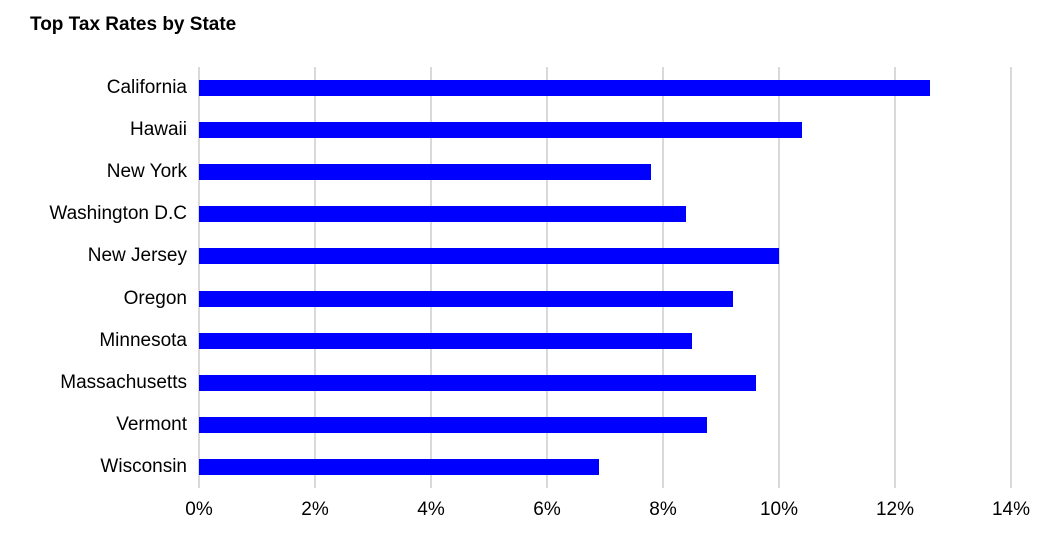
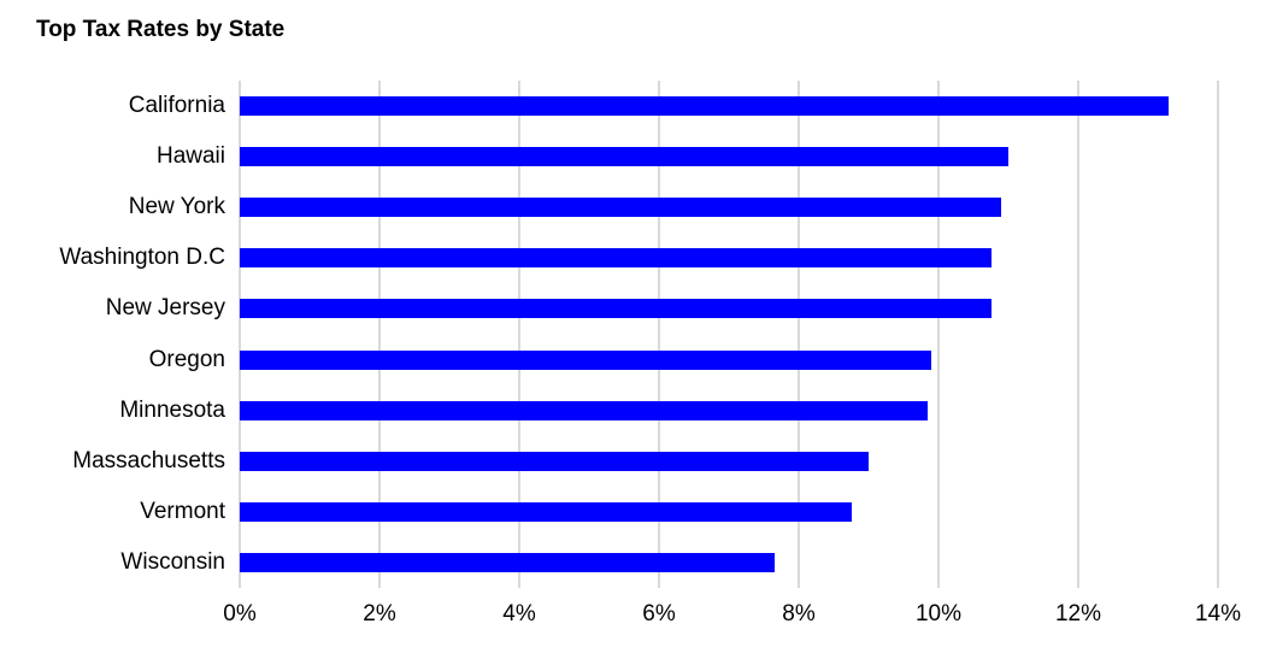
California: 12.6% -> 13.3%
Hawaii: 10.4% -> 11.0%
New York: 7.8% -> 10.9%
Washington D.C: 8.4% -> 10.8%
New Jersey: 10.0% -> 10.8%
Oregon: 9.2% -> 9.9%
Minnesota: 8.5% -> 9.8%
Massachusetts: 9.6% -> 9.0%
Wisconsin: 6.9% -> 7.7%
